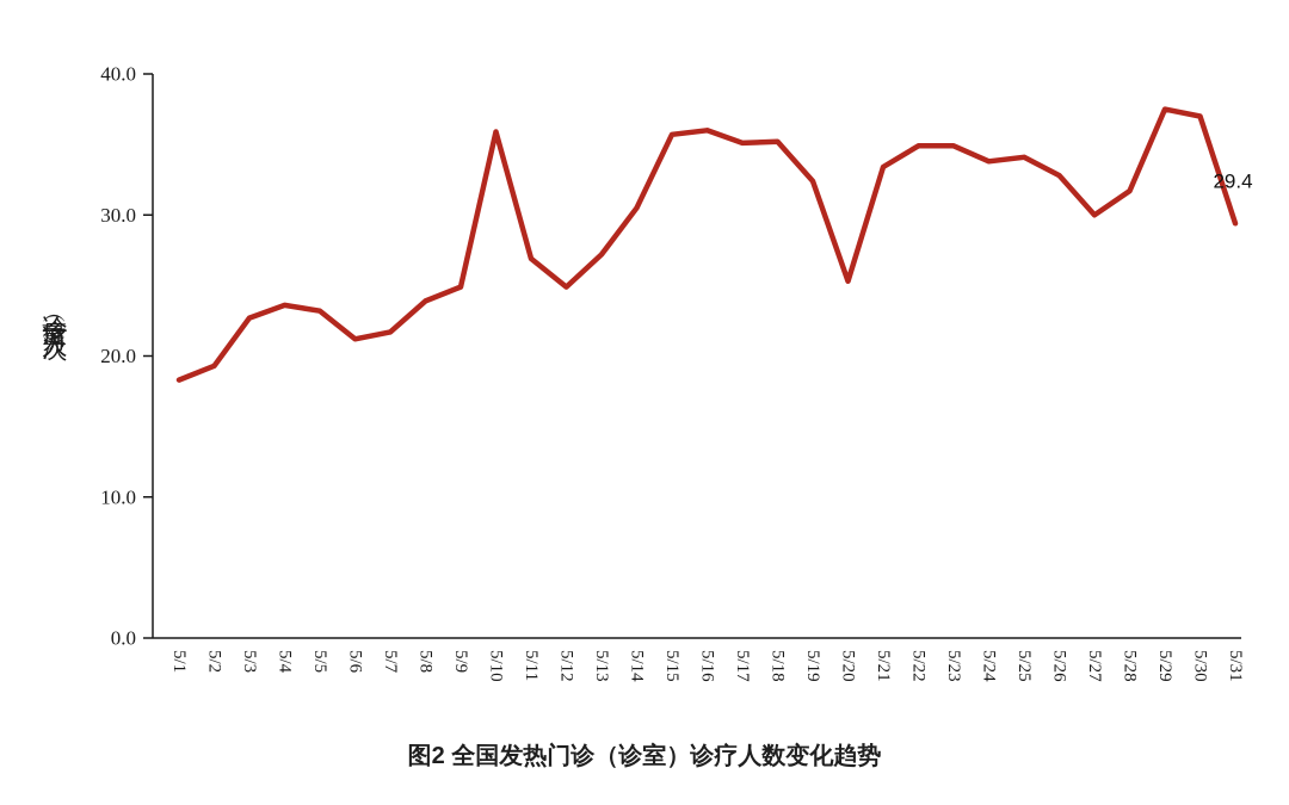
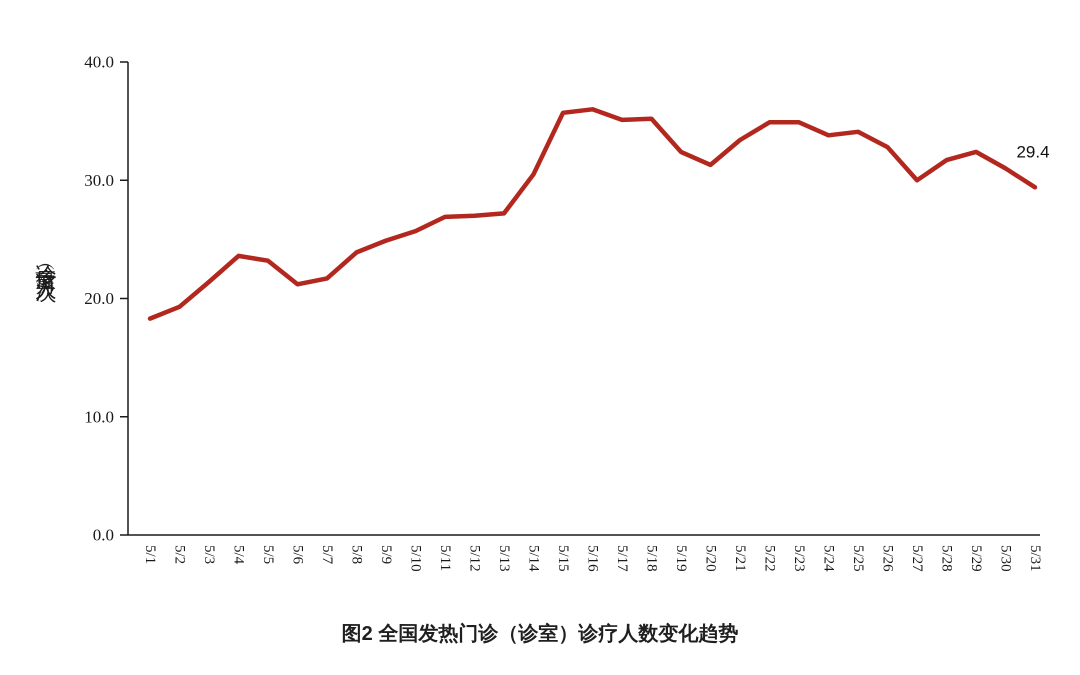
5/3: 22.7 -> 21.4
5/10: 35.9 -> 25.7
5/12: 24.9 -> 27.0
5/20: 25.3 -> 31.3
5/29: 37.5 -> 32.4
5/30: 37.0 -> 31.0
